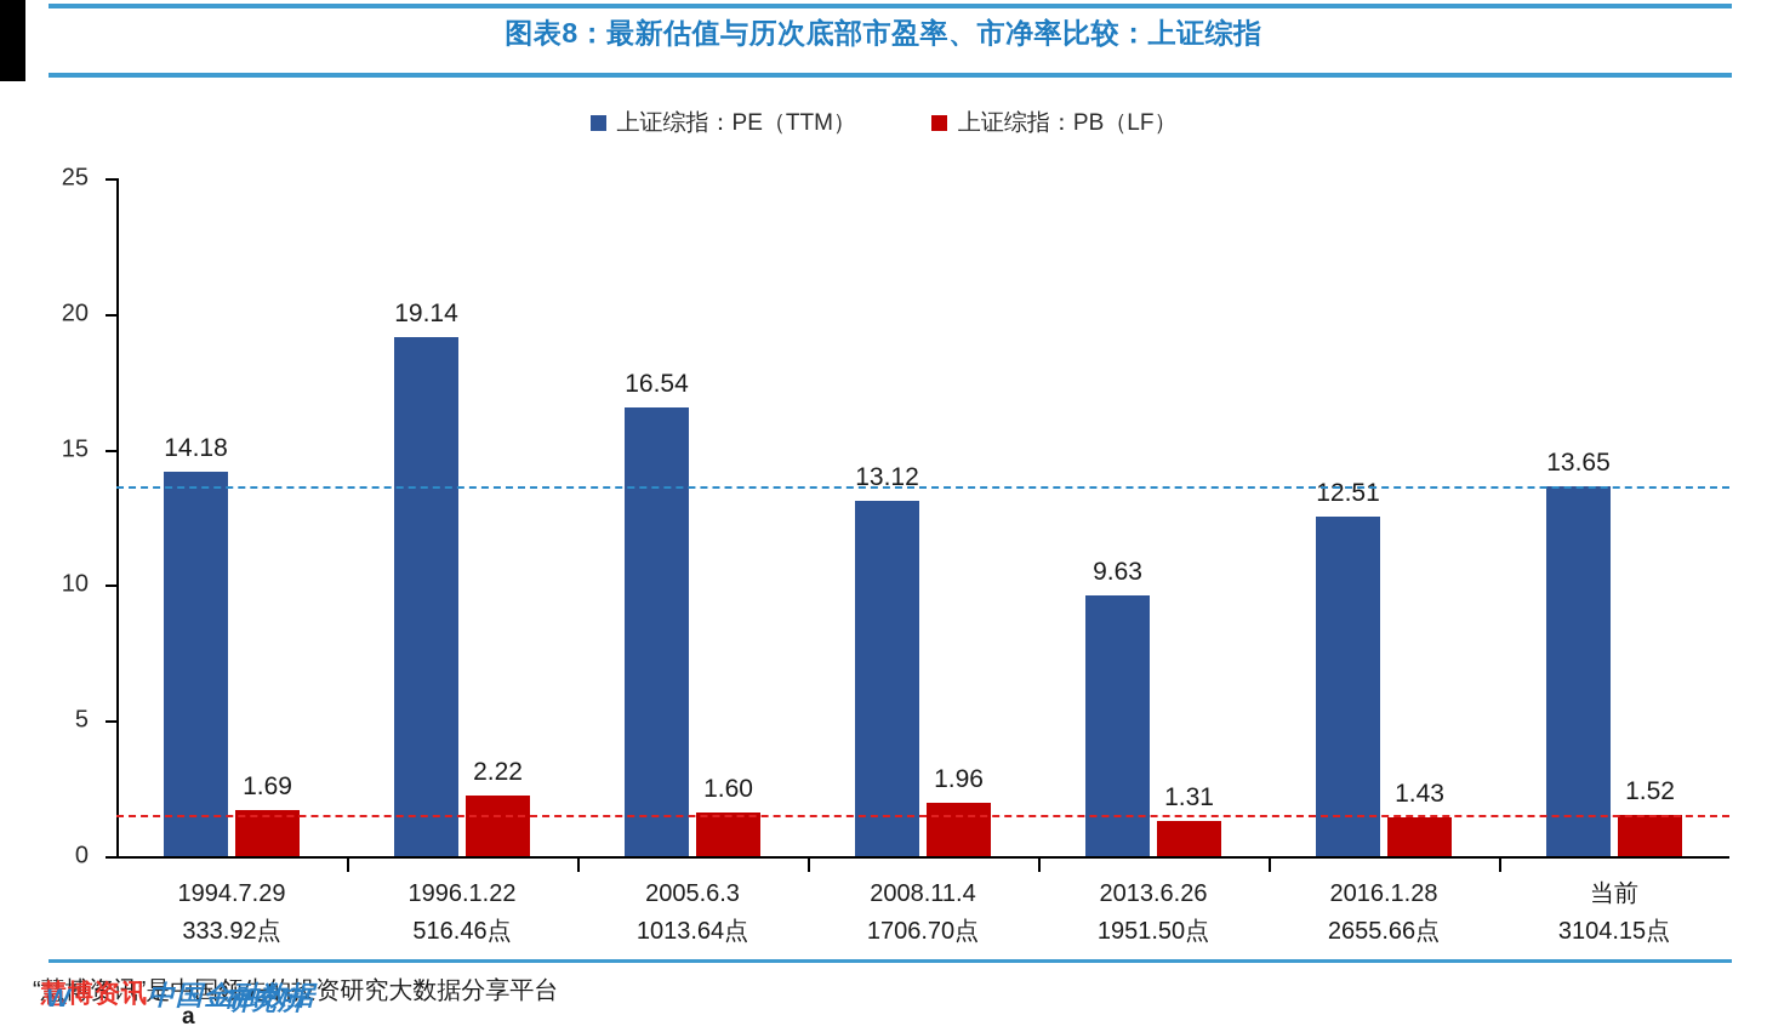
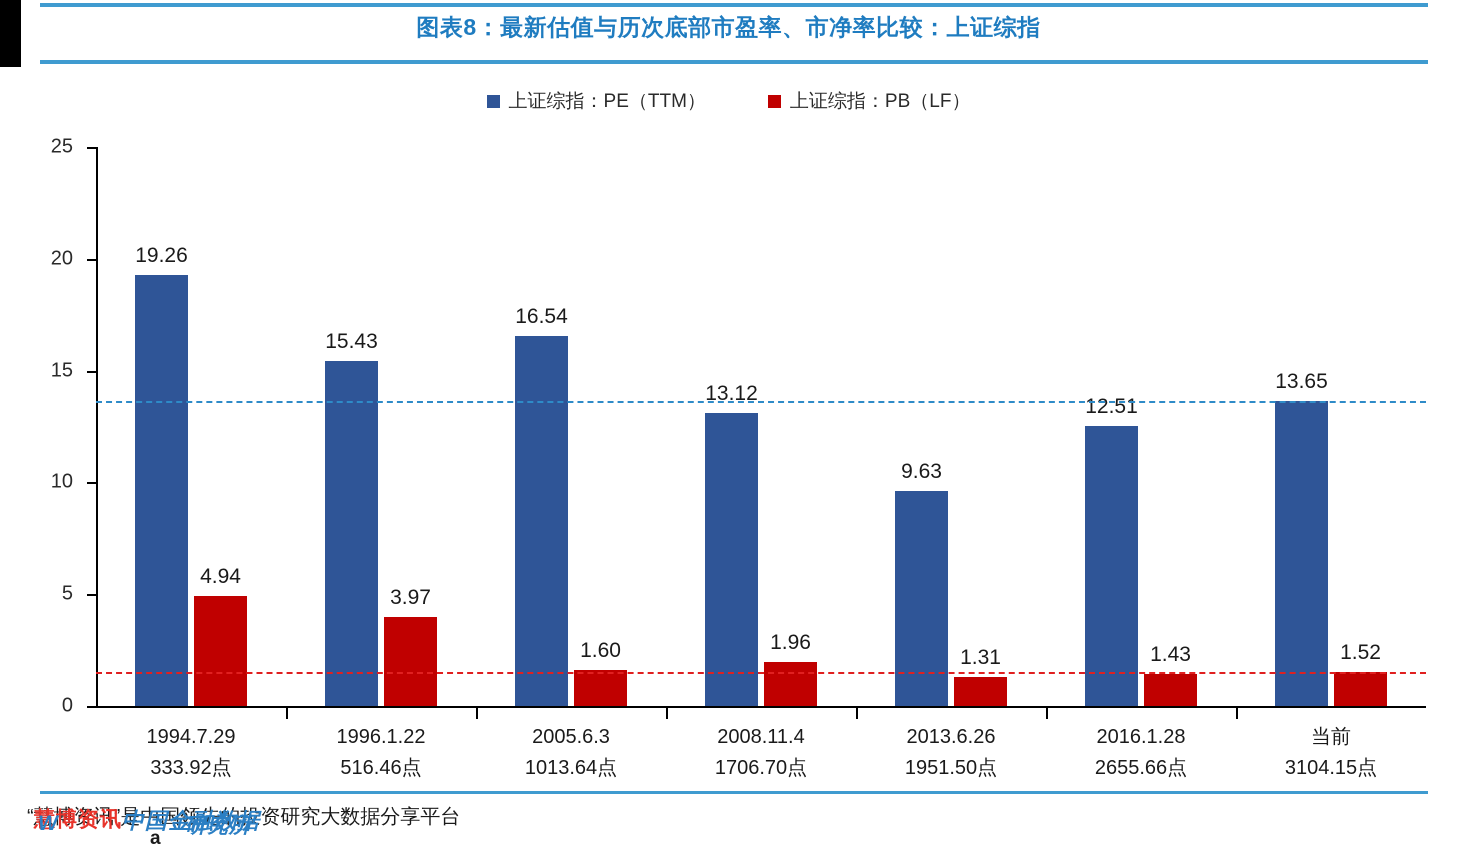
上证综指：PE（TTM）/1994.7.29 333.92点: 14.18 -> 19.26
上证综指：PB（LF）/1994.7.29 333.92点: 1.69 -> 4.94
上证综指：PE（TTM）/1996.1.22 516.46点: 19.14 -> 15.43
上证综指：PB（LF）/1996.1.22 516.46点: 2.22 -> 3.97
